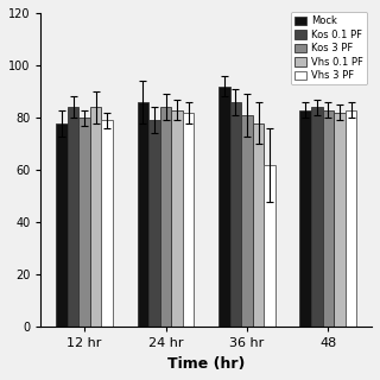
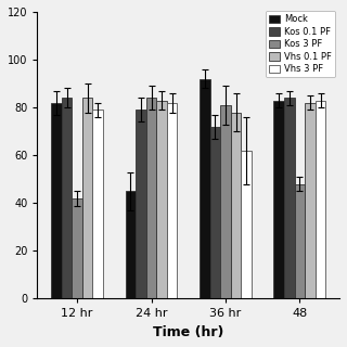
Mock/12 hr: 78 -> 82
Kos 3 PF/12 hr: 80 -> 42
Mock/24 hr: 86 -> 45
Kos 0.1 PF/36 hr: 86 -> 72
Kos 3 PF/48: 83 -> 48
